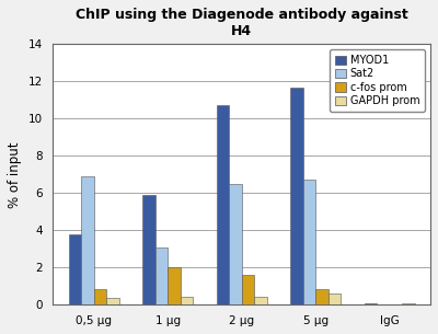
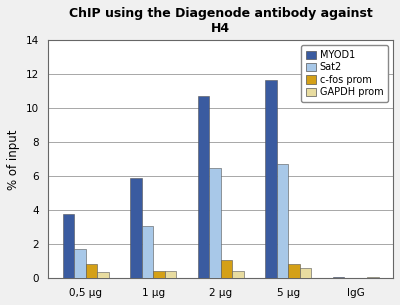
Sat2/0,5 μg: 6.9 -> 1.8
c-fos prom/1 μg: 2.0 -> 0.5
c-fos prom/2 μg: 1.6 -> 1.1
